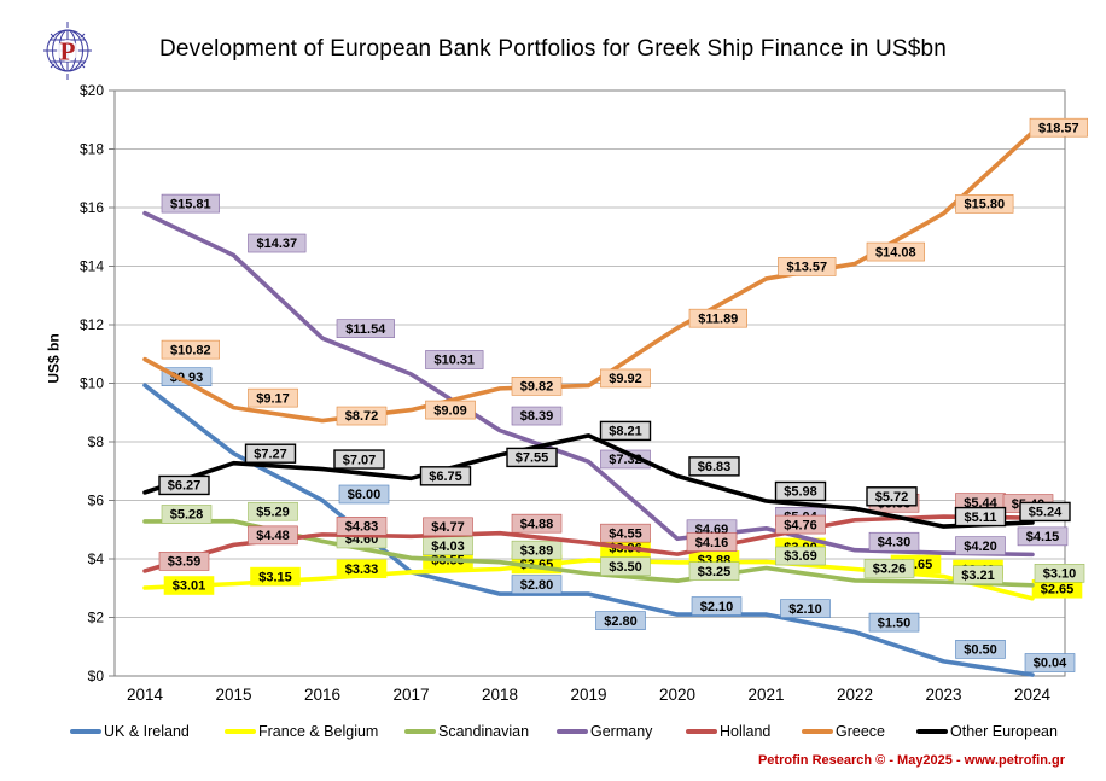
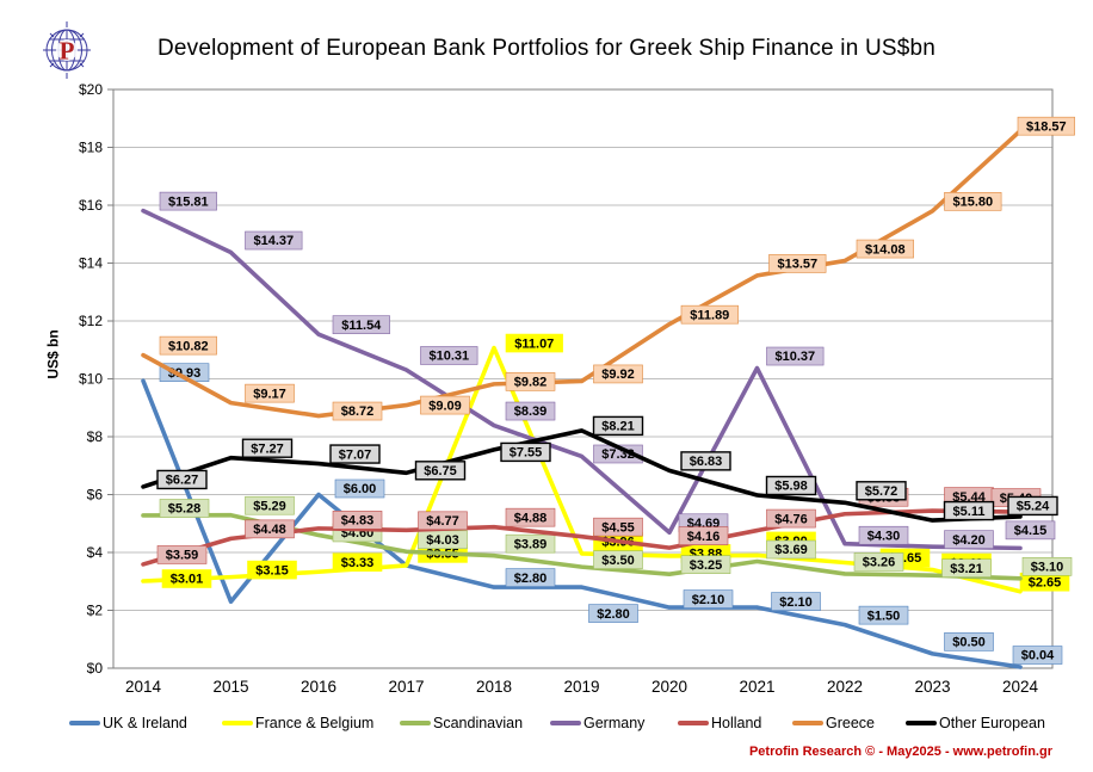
UK & Ireland/2015: $7.6 -> $2.3
France & Belgium/2018: $3.65 -> $11.07
Germany/2021: $5.04 -> $10.37
